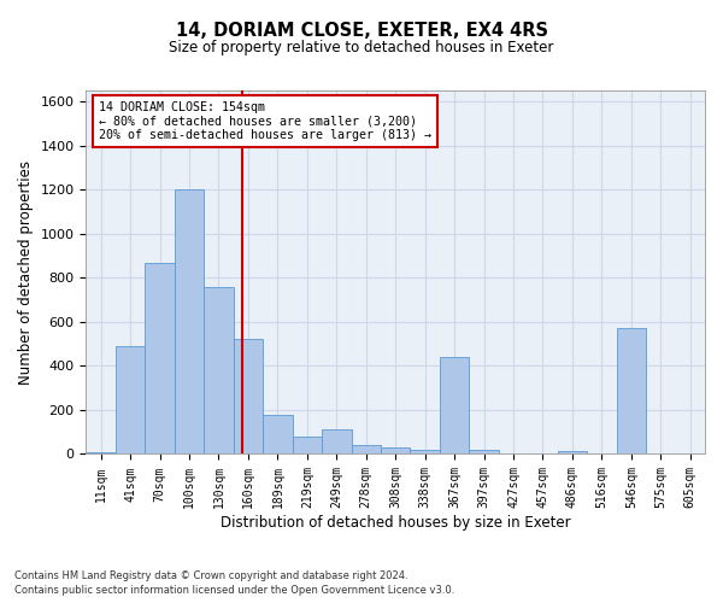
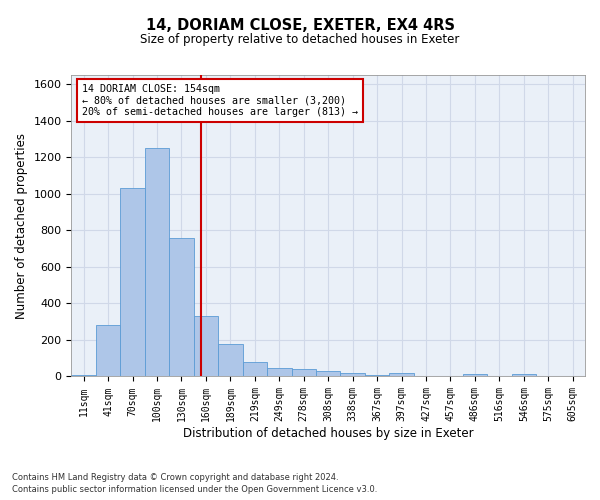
41sqm: 490 -> 280
70sqm: 870 -> 1030
100sqm: 1200 -> 1250
160sqm: 520 -> 330
249sqm: 110 -> 40
367sqm: 440 -> 10
546sqm: 570 -> 20
